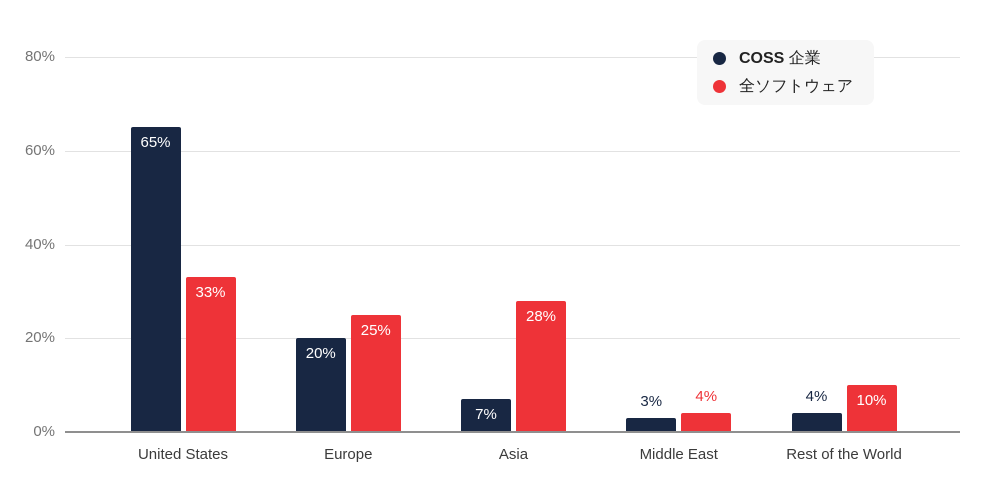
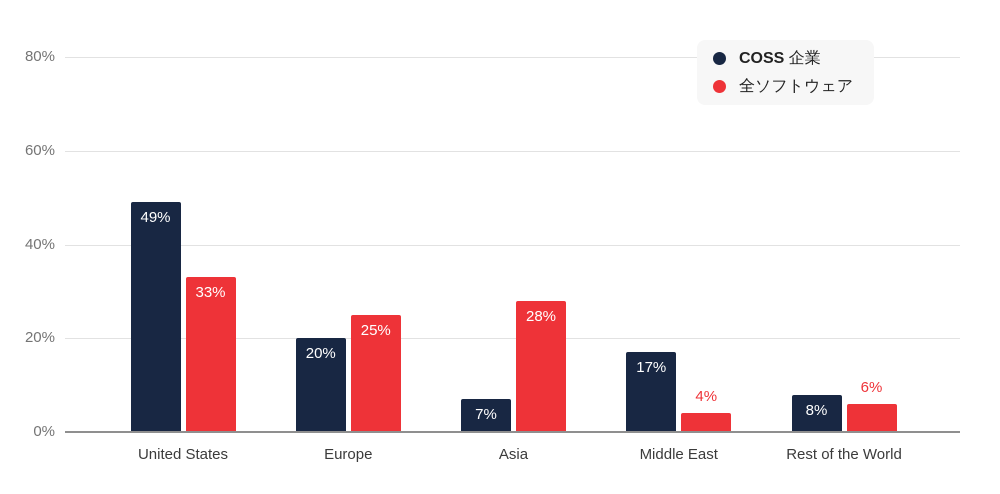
COSS 企業/United States: 65% -> 49%
COSS 企業/Middle East: 3% -> 17%
COSS 企業/Rest of the World: 4% -> 8%
全ソフトウェア/Rest of the World: 10% -> 6%
